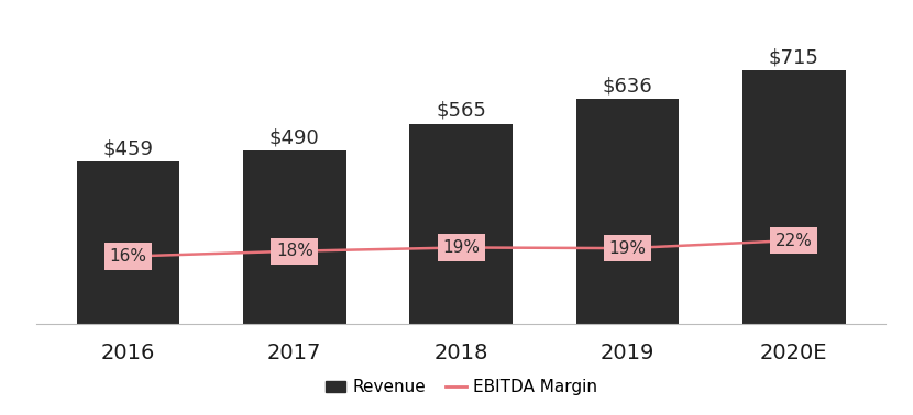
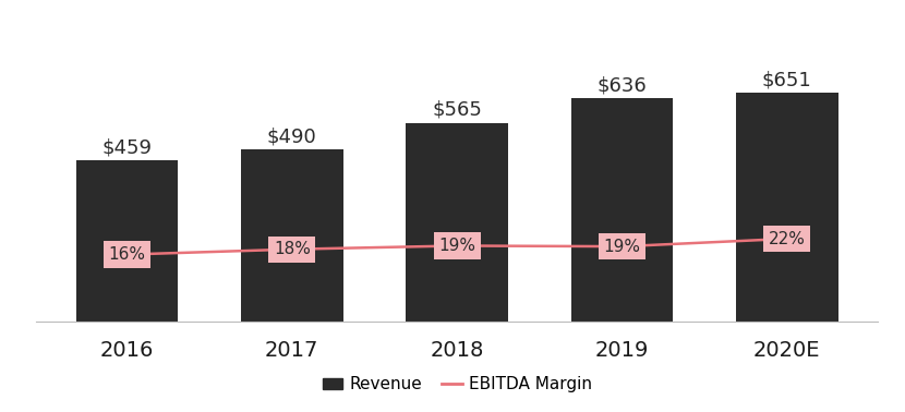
Revenue/2020E: $715 -> $651
